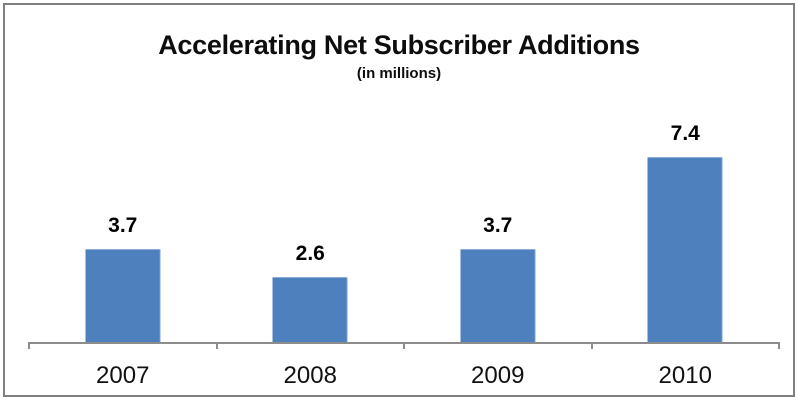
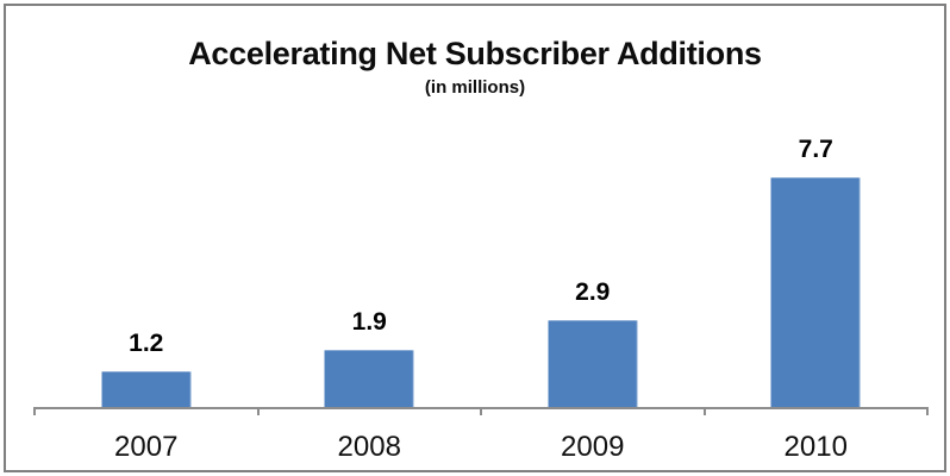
2007: 3.7 -> 1.2
2008: 2.6 -> 1.9
2009: 3.7 -> 2.9
2010: 7.4 -> 7.7
